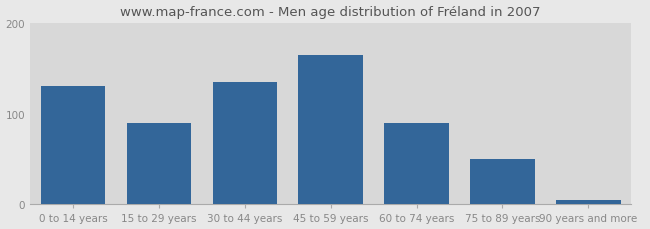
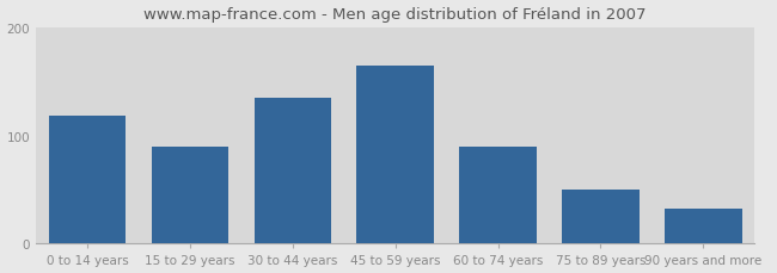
0 to 14 years: 130 -> 118
90 years and more: 5 -> 32
